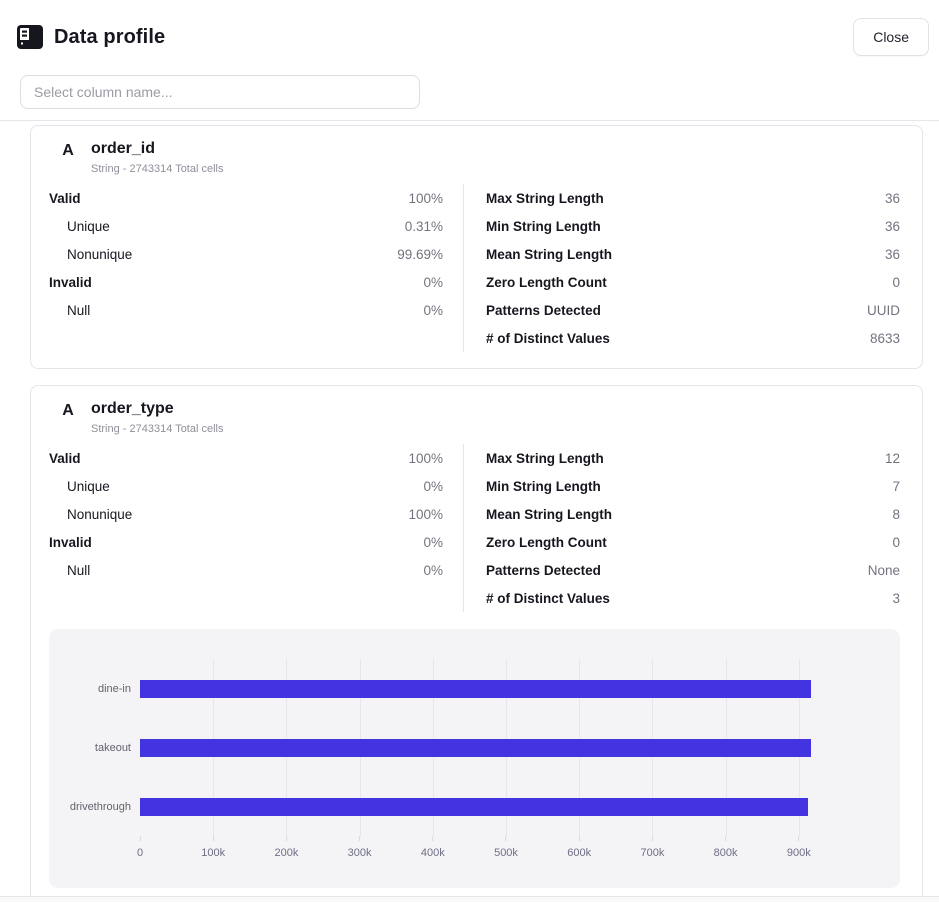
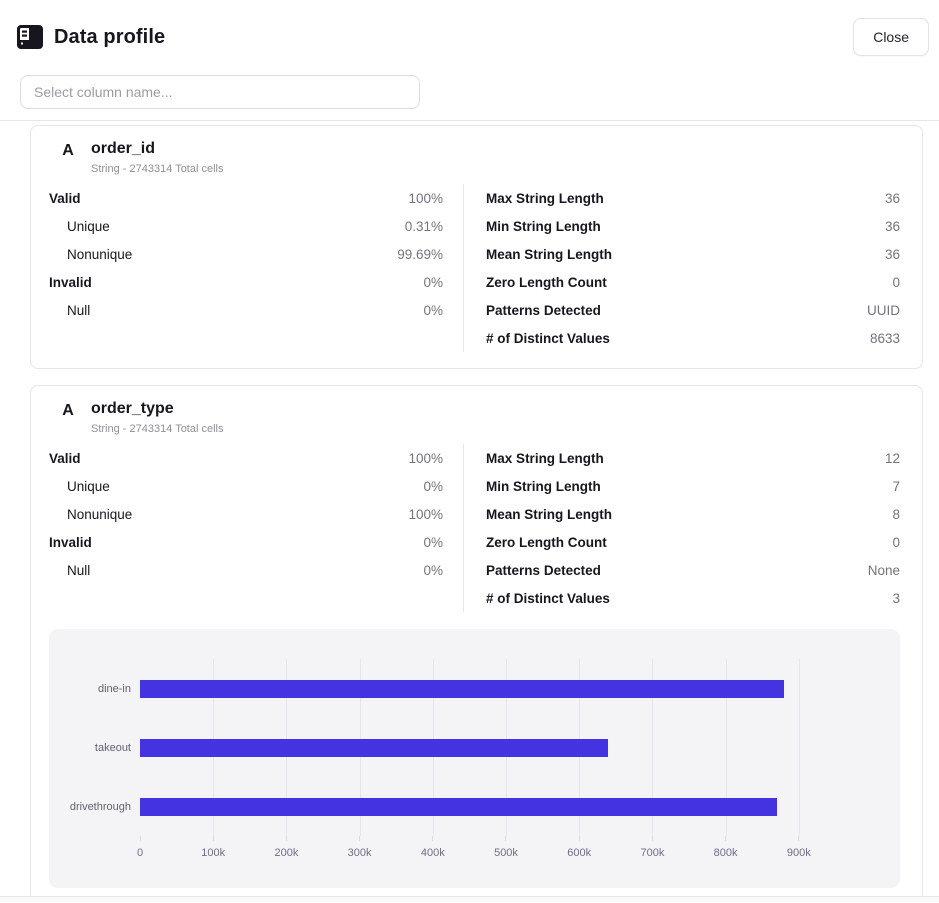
dine-in: 920k -> 880k
takeout: 920k -> 640k
drivethrough: 910k -> 870k
